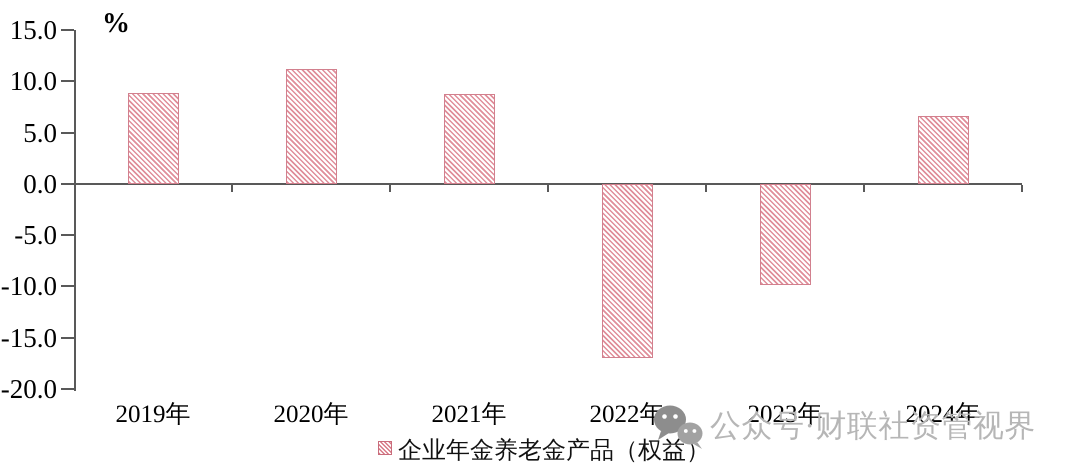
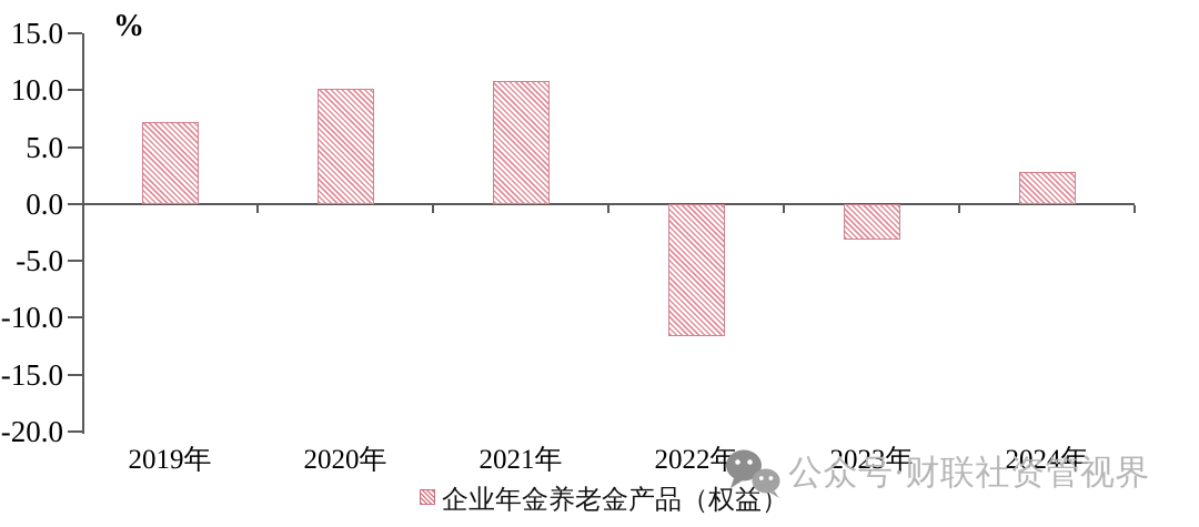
2019年: 8.9 -> 7.2
2020年: 11.2 -> 10.1
2021年: 8.8 -> 10.8
2022年: -17.0 -> -11.6
2023年: -9.9 -> -3.1
2024年: 6.6 -> 2.8
